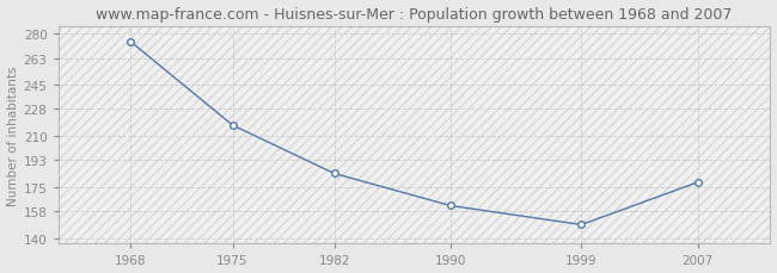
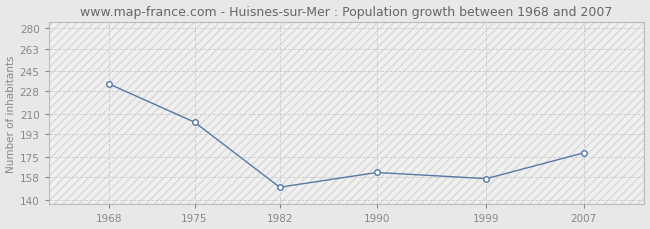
1968: 274 -> 234
1975: 217 -> 203
1982: 184 -> 150
1999: 149 -> 157
